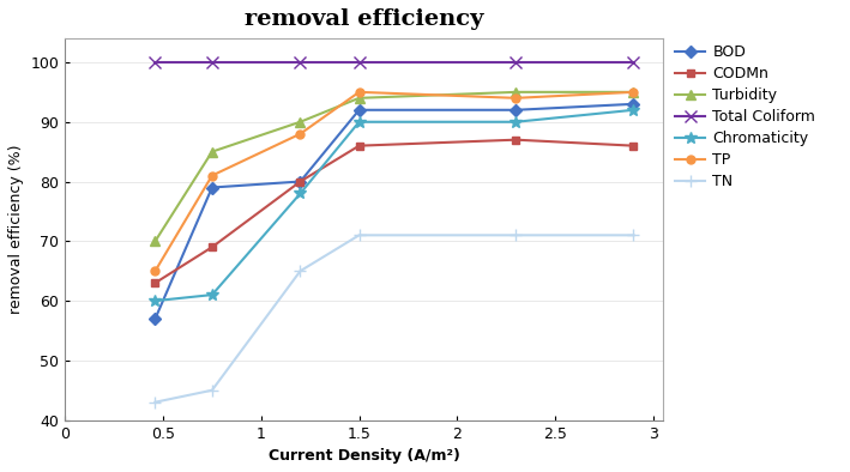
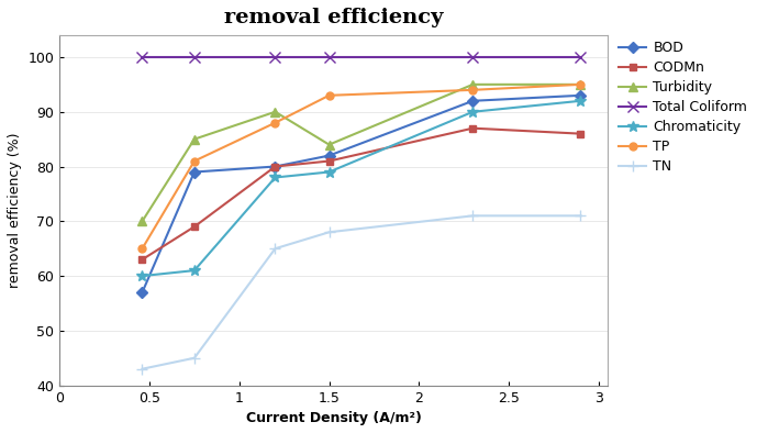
BOD/1.5: 92 -> 82
CODMn/1.5: 86 -> 81
Turbidity/1.5: 94 -> 84
Chromaticity/1.5: 90 -> 79
TP/1.5: 95 -> 93
TN/1.5: 71 -> 68
